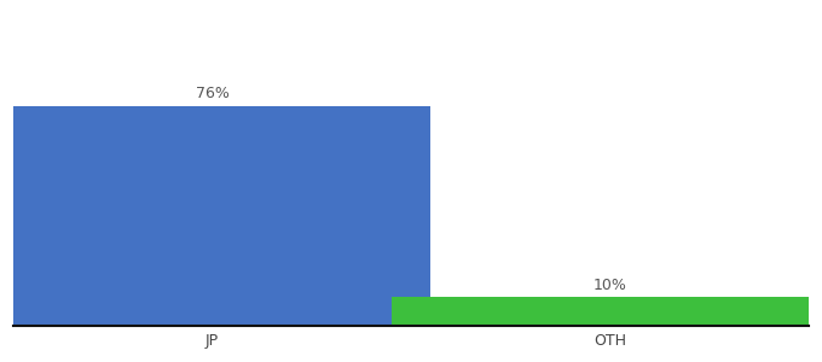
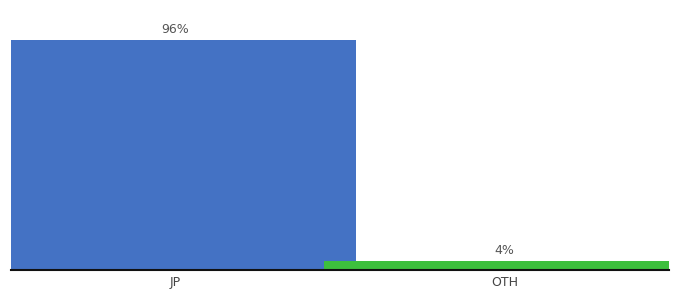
JP: 76% -> 96%
OTH: 10% -> 4%
